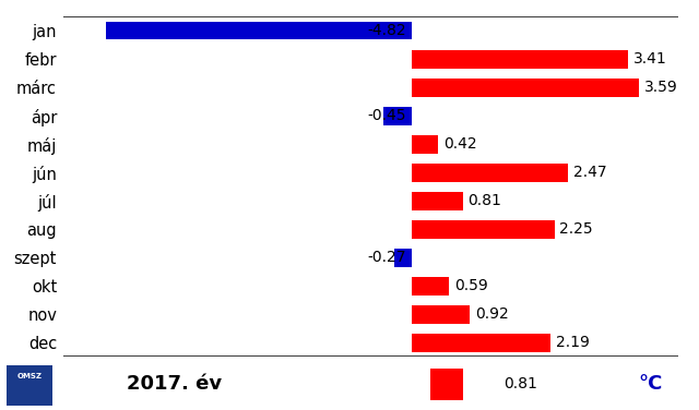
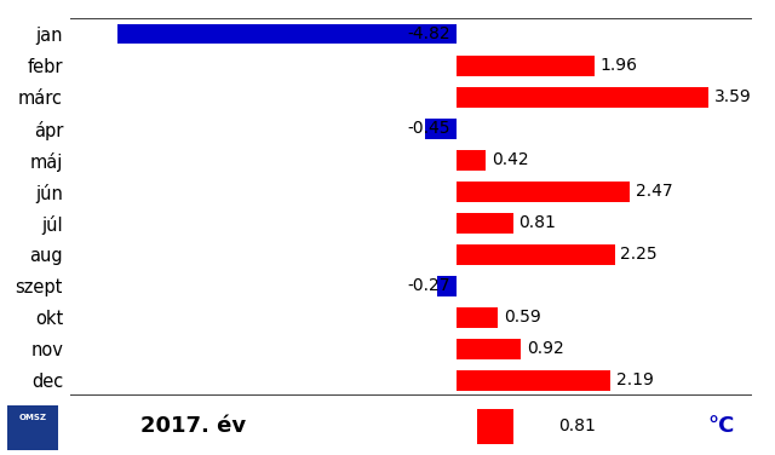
febr: 3.41 -> 1.96
